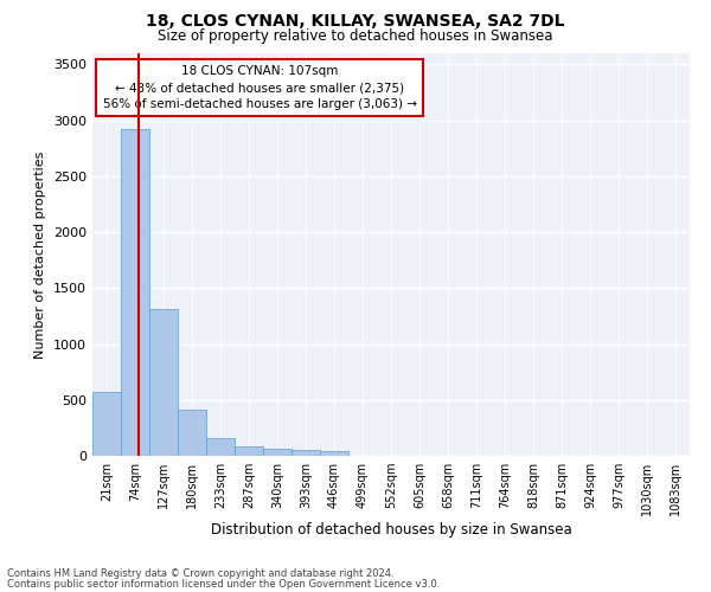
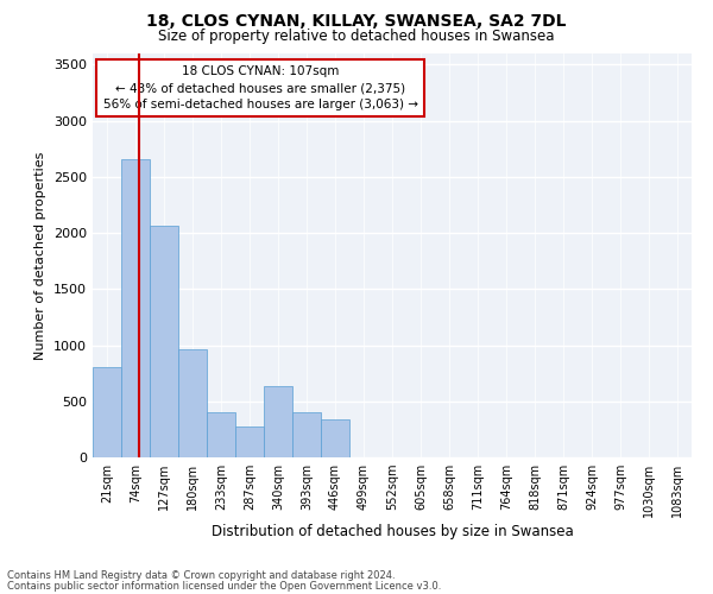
21sqm: 570 -> 800
74sqm: 2920 -> 2660
127sqm: 1310 -> 2060
180sqm: 410 -> 960
233sqm: 160 -> 400
287sqm: 80 -> 280
340sqm: 60 -> 640
393sqm: 50 -> 400
446sqm: 40 -> 340
